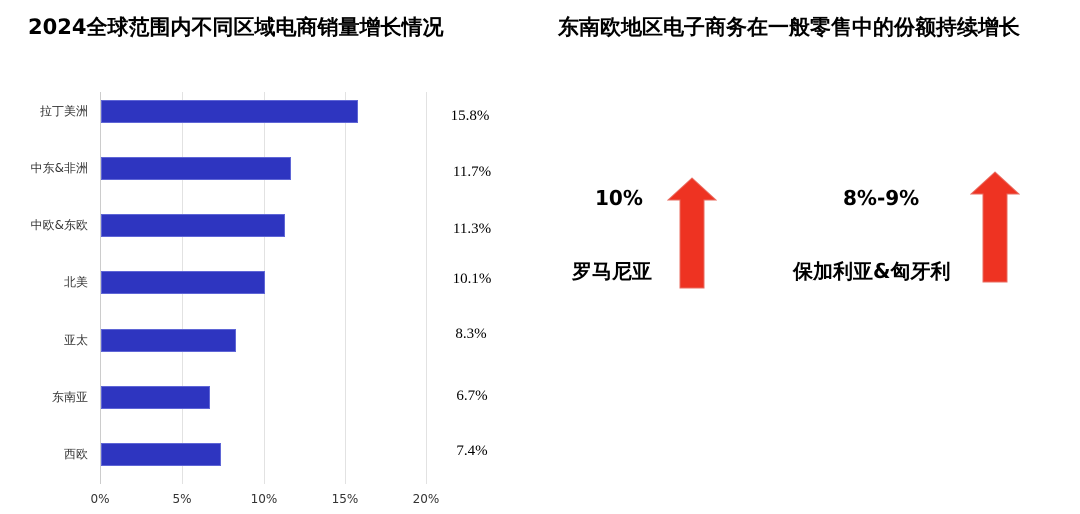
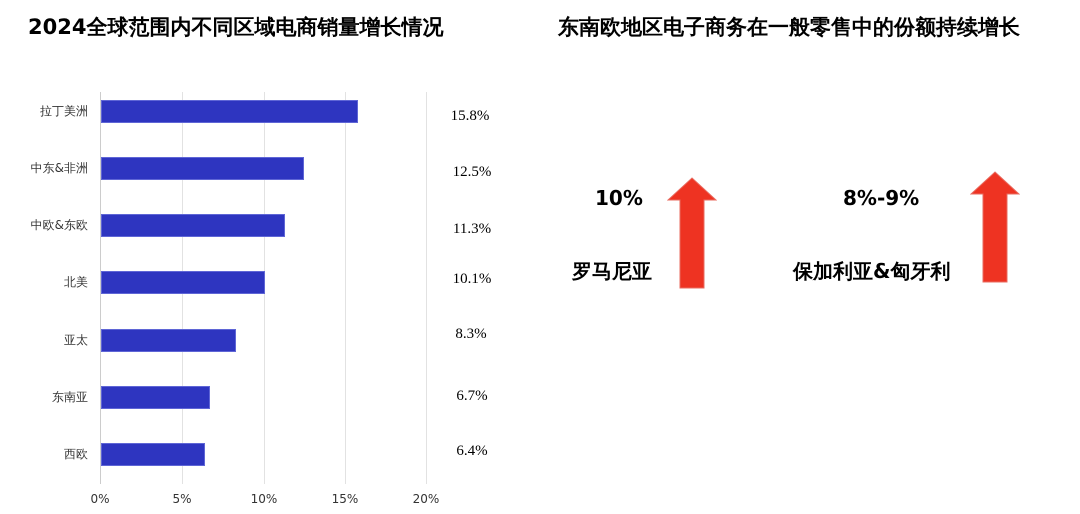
中东&非洲: 11.7% -> 12.5%
西欧: 7.4% -> 6.4%
